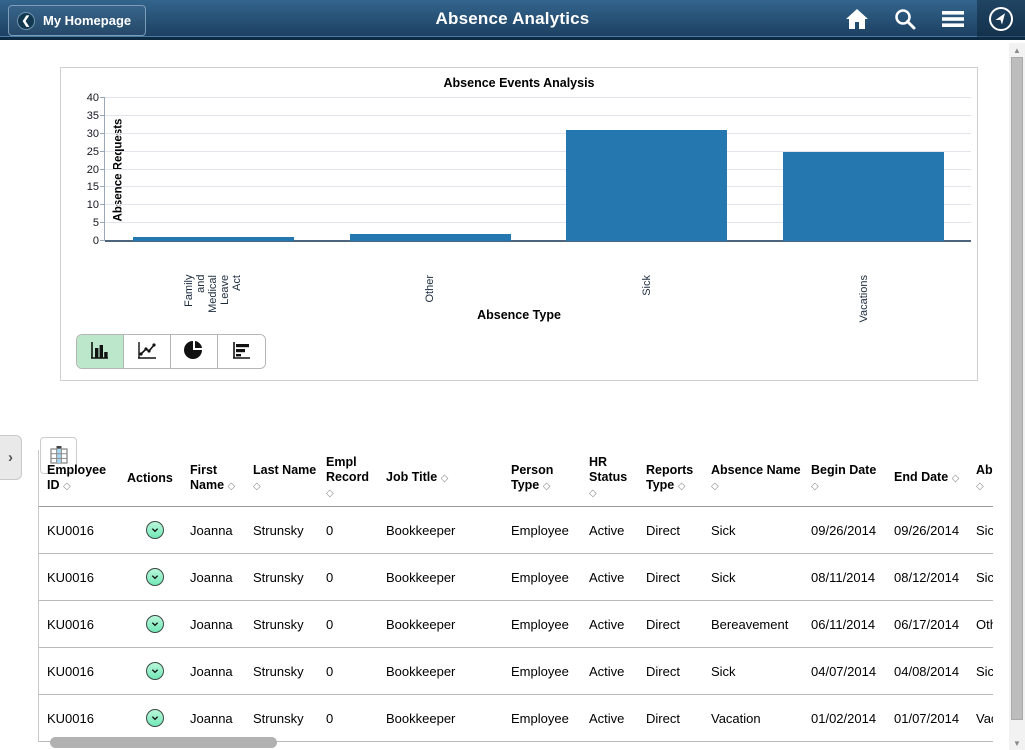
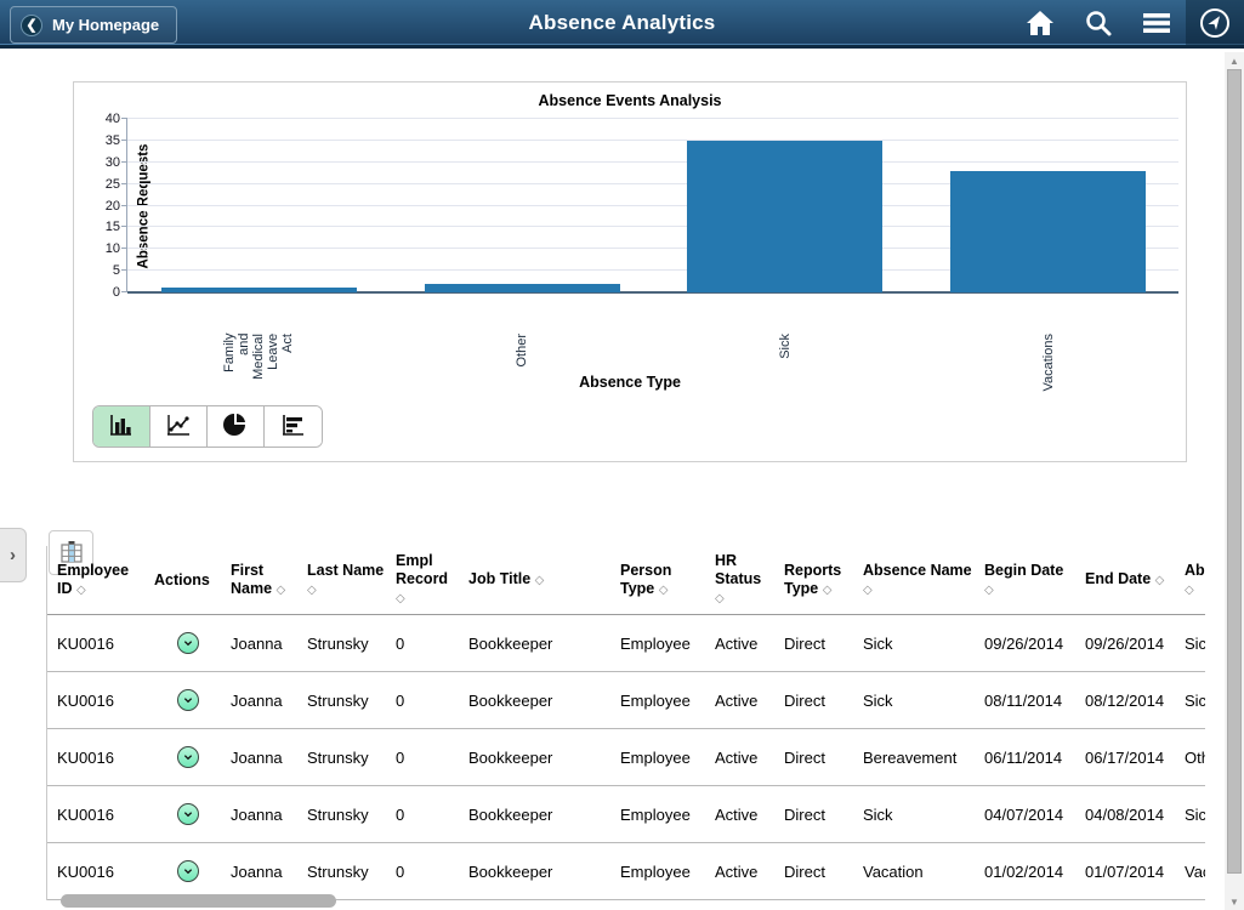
Sick: 31 -> 35
Vacations: 25 -> 28
